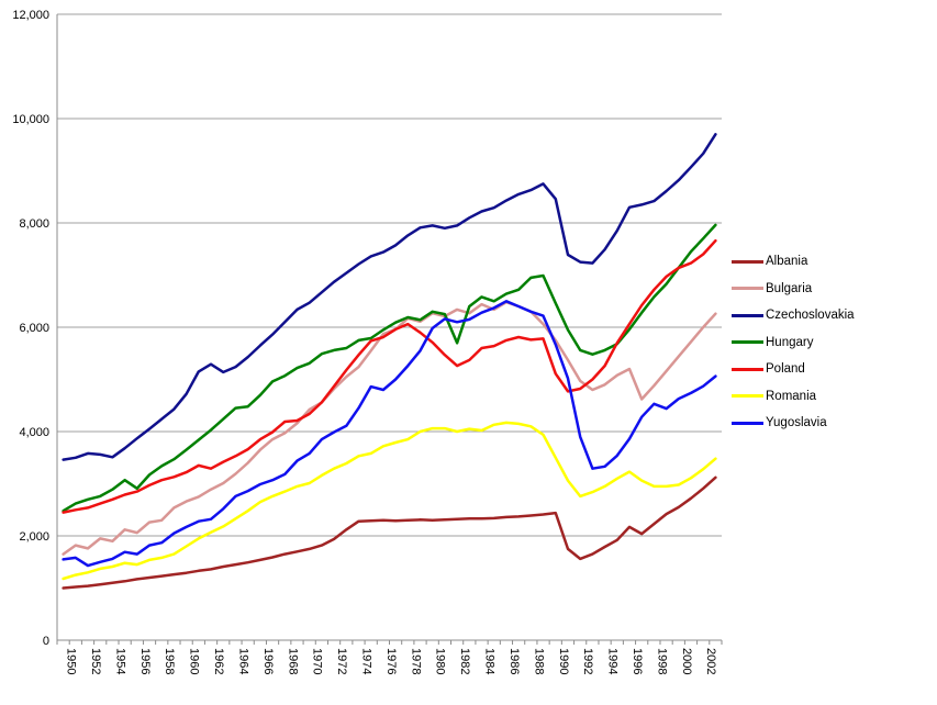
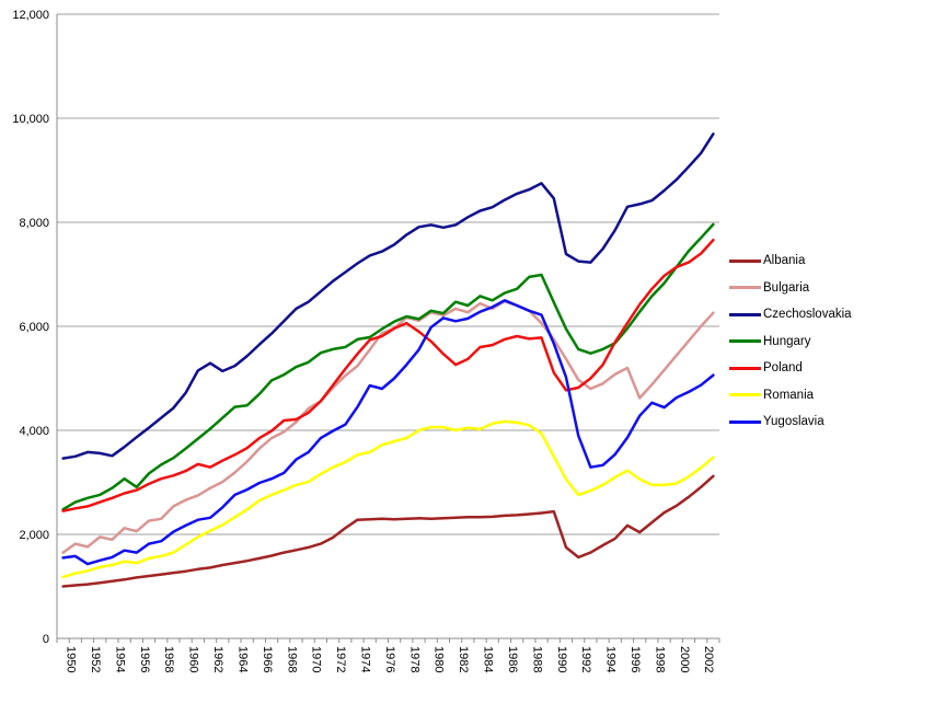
Hungary/1982: 5700 -> 6500
